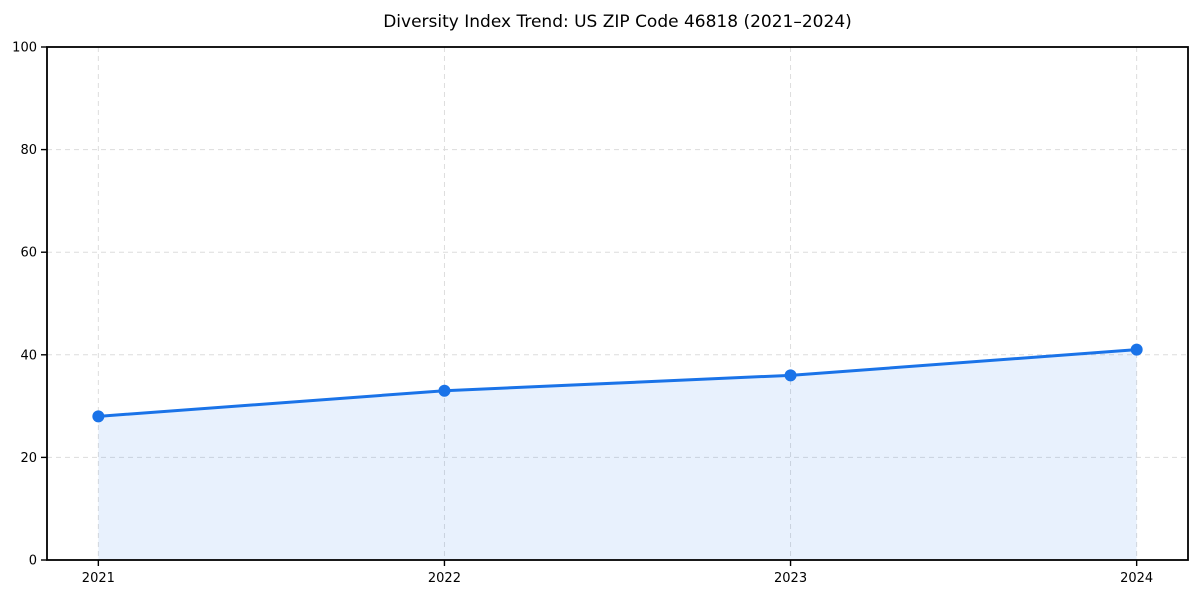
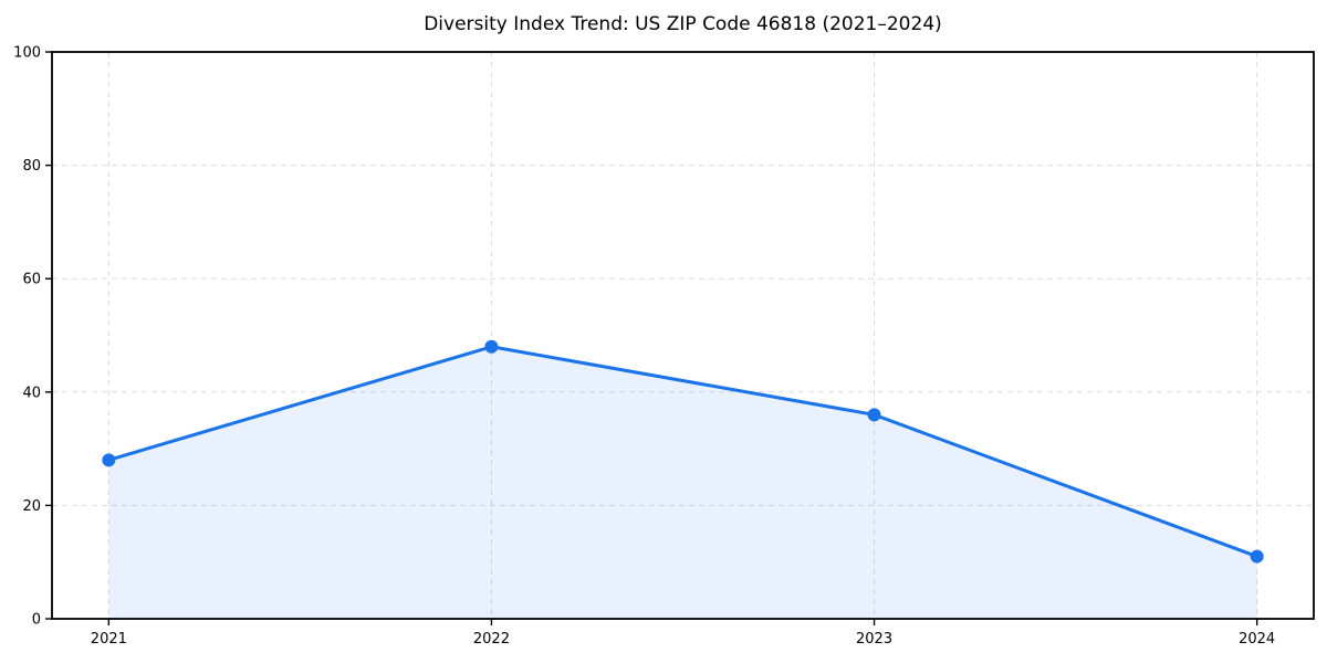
2022: 33 -> 48
2024: 41 -> 11
